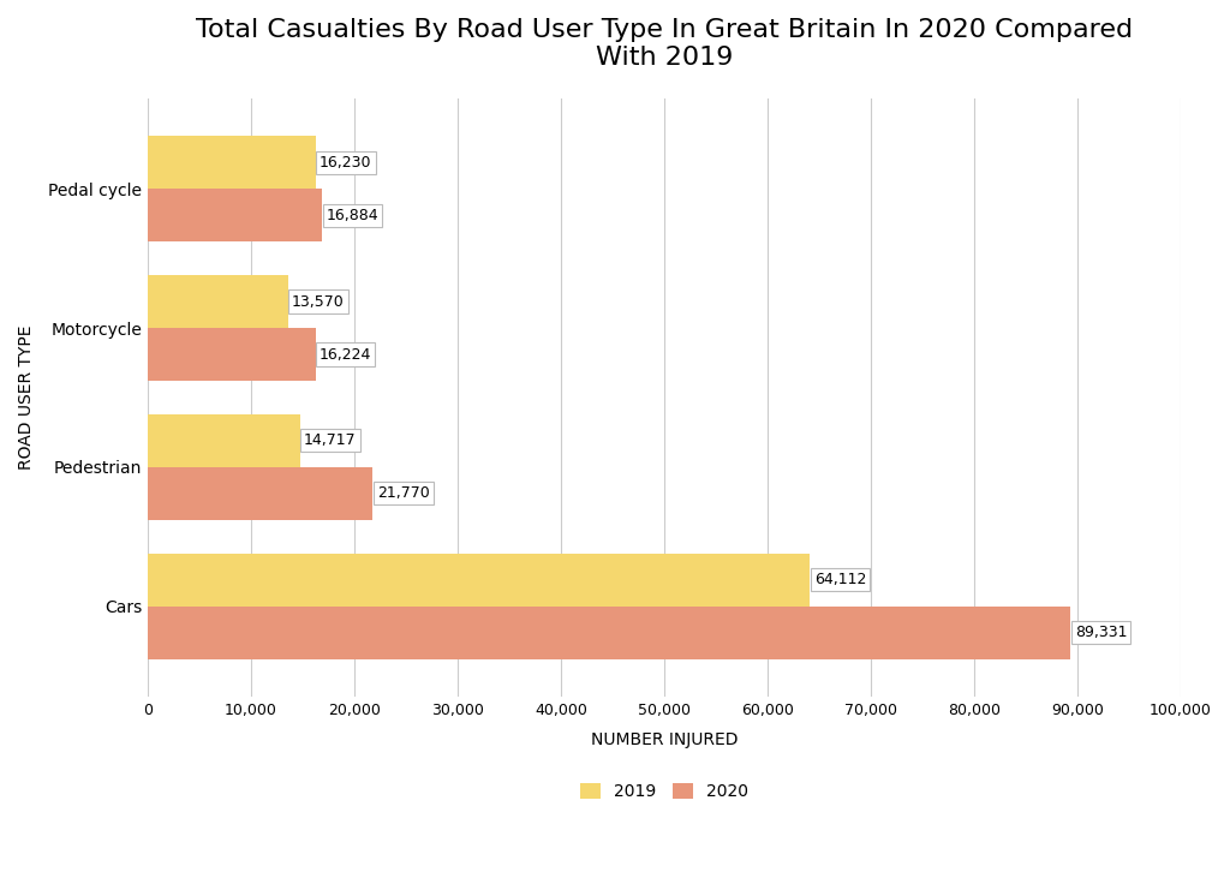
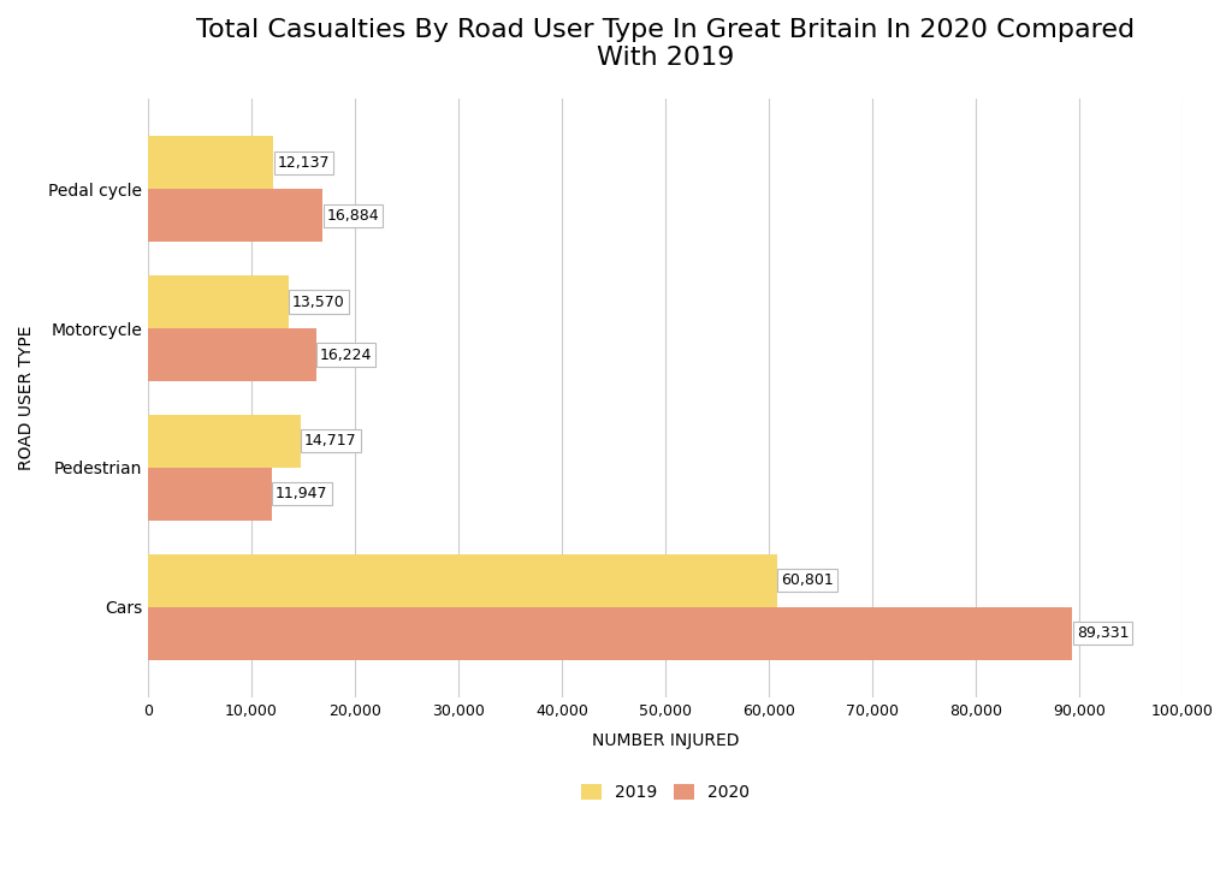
2019/Pedal cycle: 16,230 -> 12,137
2020/Pedestrian: 21,770 -> 11,947
2019/Cars: 64,112 -> 60,801
